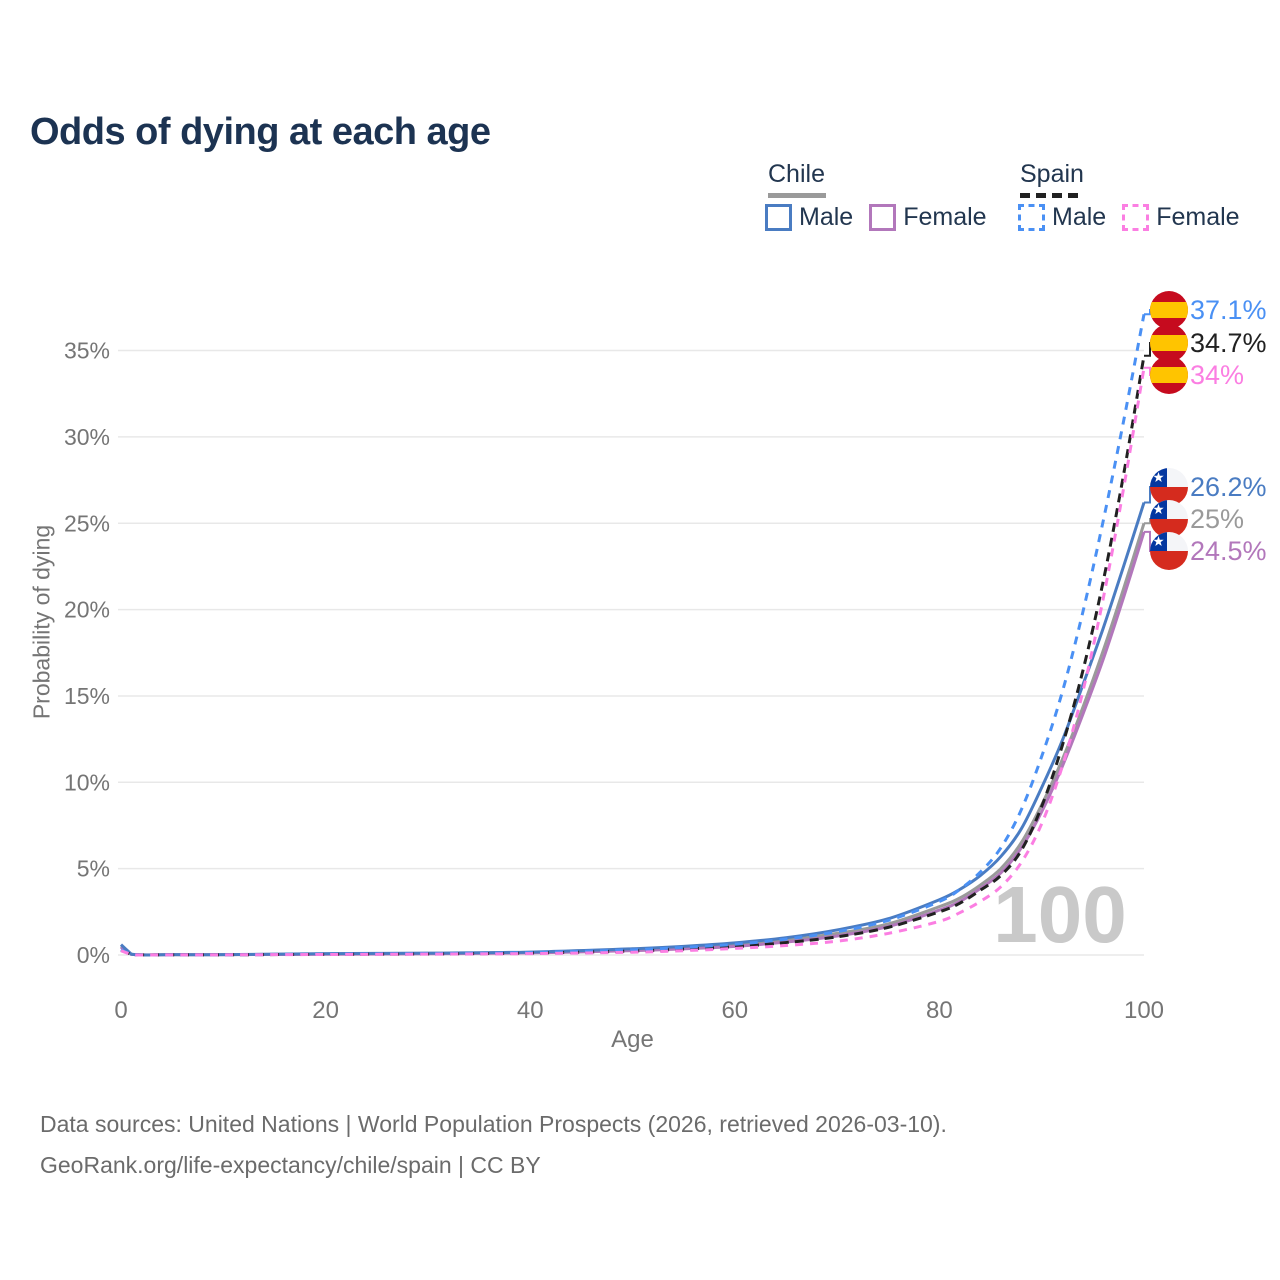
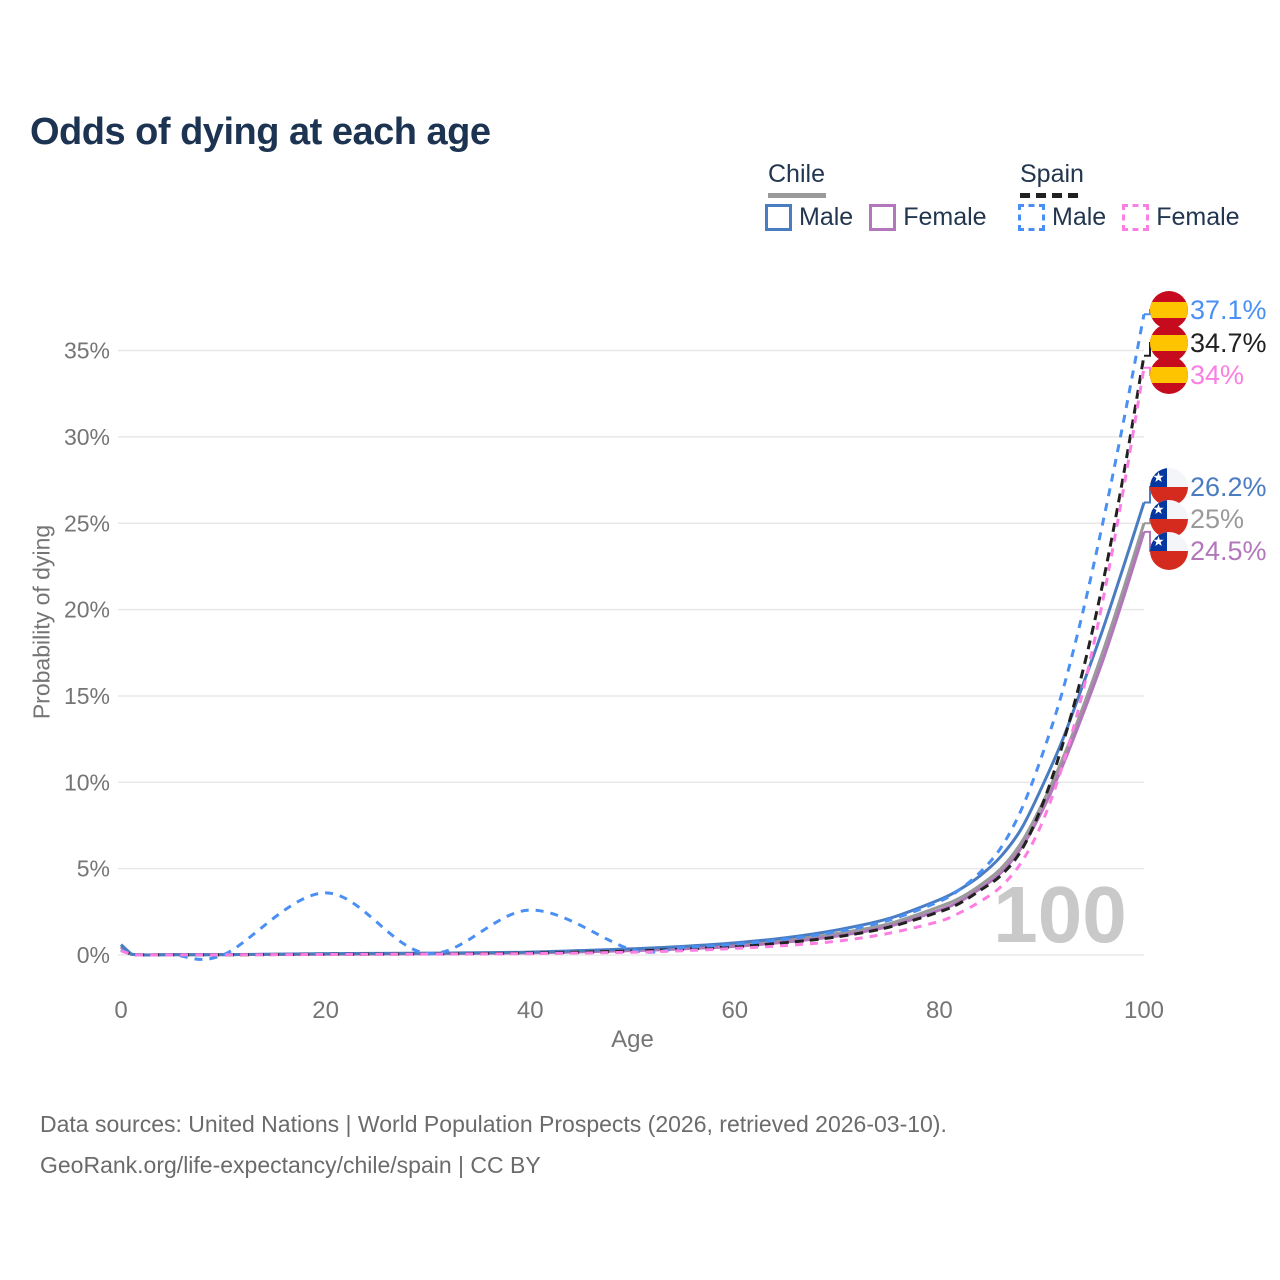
Spain Male/20: 0.1% -> 3.6%
Spain Male/40: 0.1% -> 2.6%
